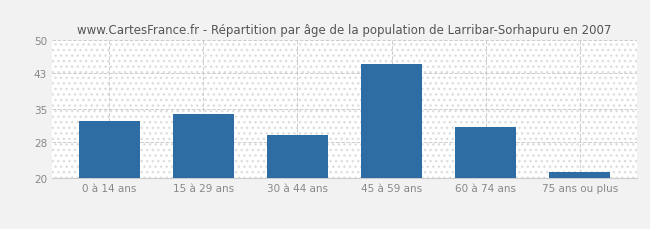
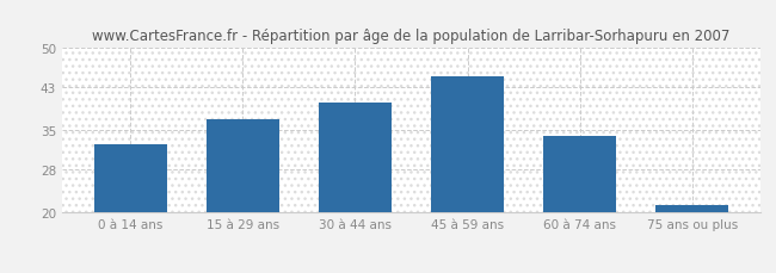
15 à 29 ans: 34.0 -> 37.0
30 à 44 ans: 29.5 -> 40.0
60 à 74 ans: 31.2 -> 34.0
